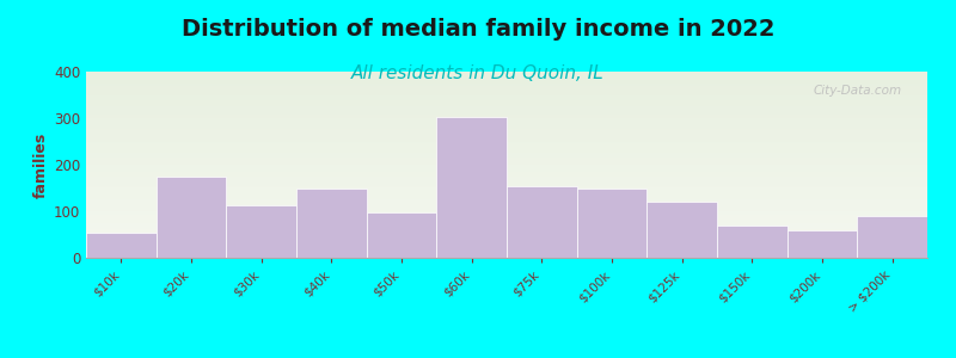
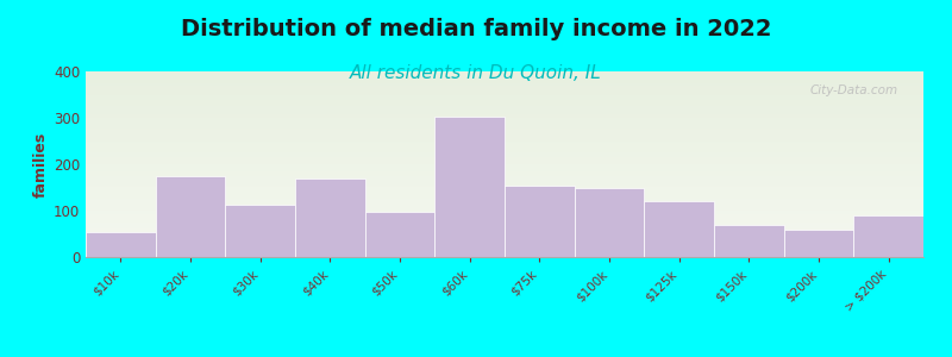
$40k: 150 -> 170
